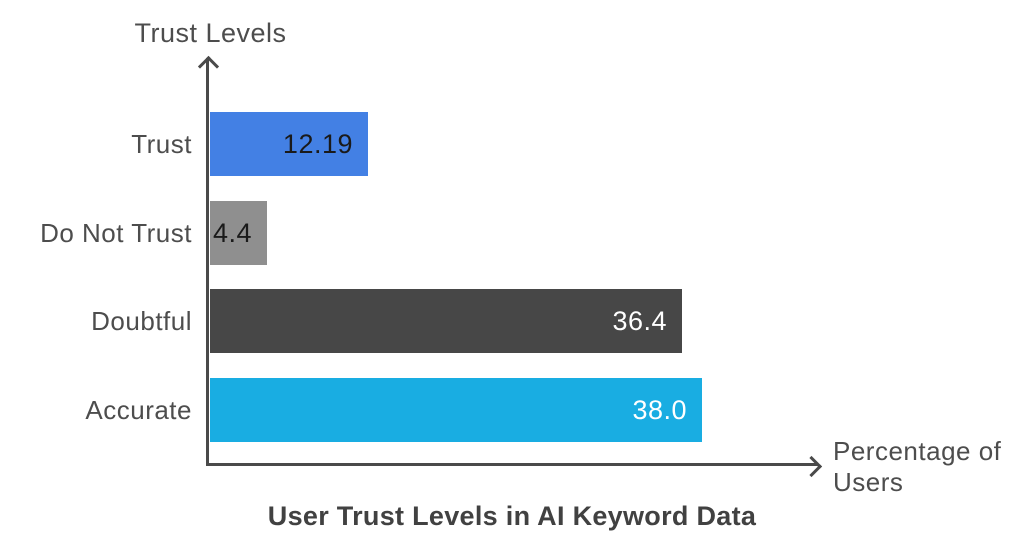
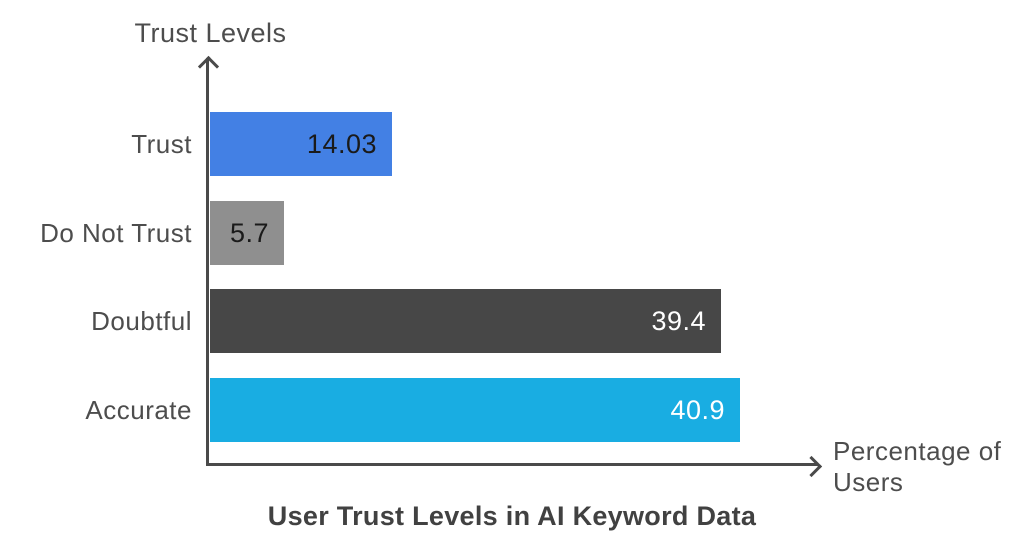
Trust: 12.19 -> 14.03
Do Not Trust: 4.4 -> 5.7
Doubtful: 36.4 -> 39.4
Accurate: 38.0 -> 40.9
